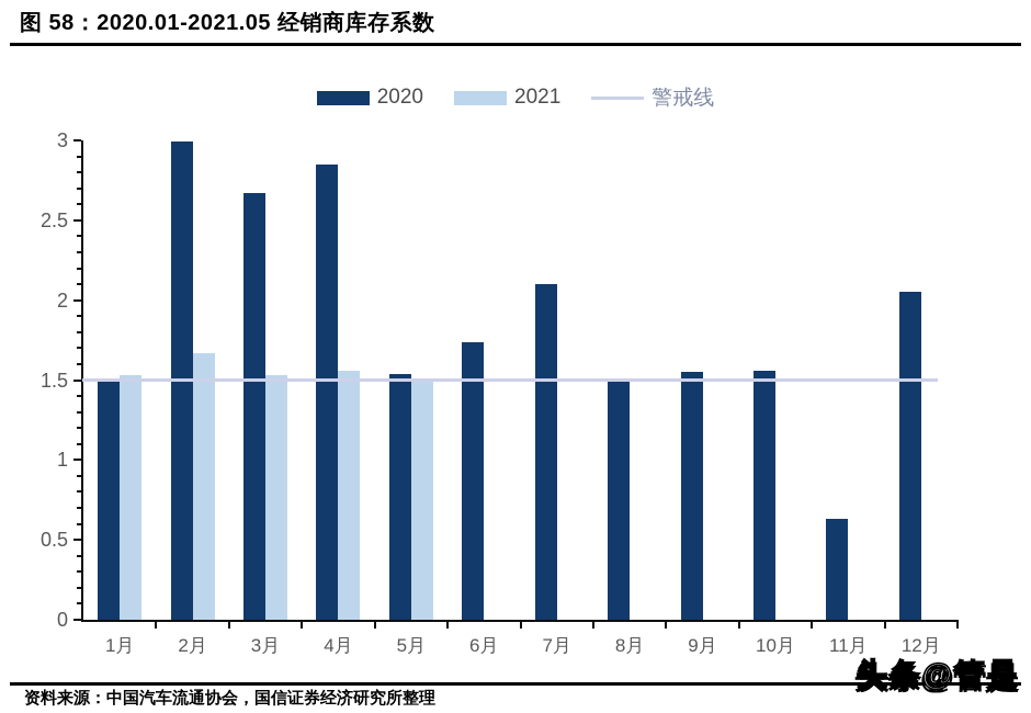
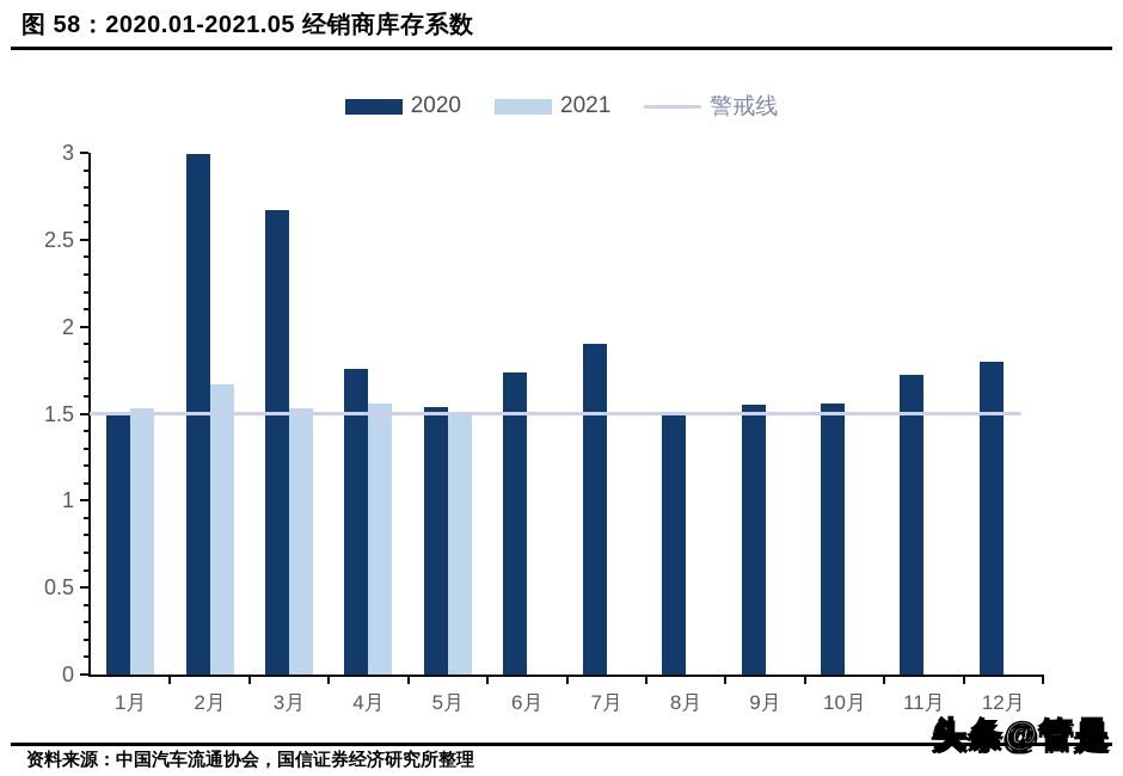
2020/4月: 2.85 -> 1.76
2020/7月: 2.10 -> 1.90
2020/11月: 0.63 -> 1.72
2020/12月: 2.05 -> 1.80
